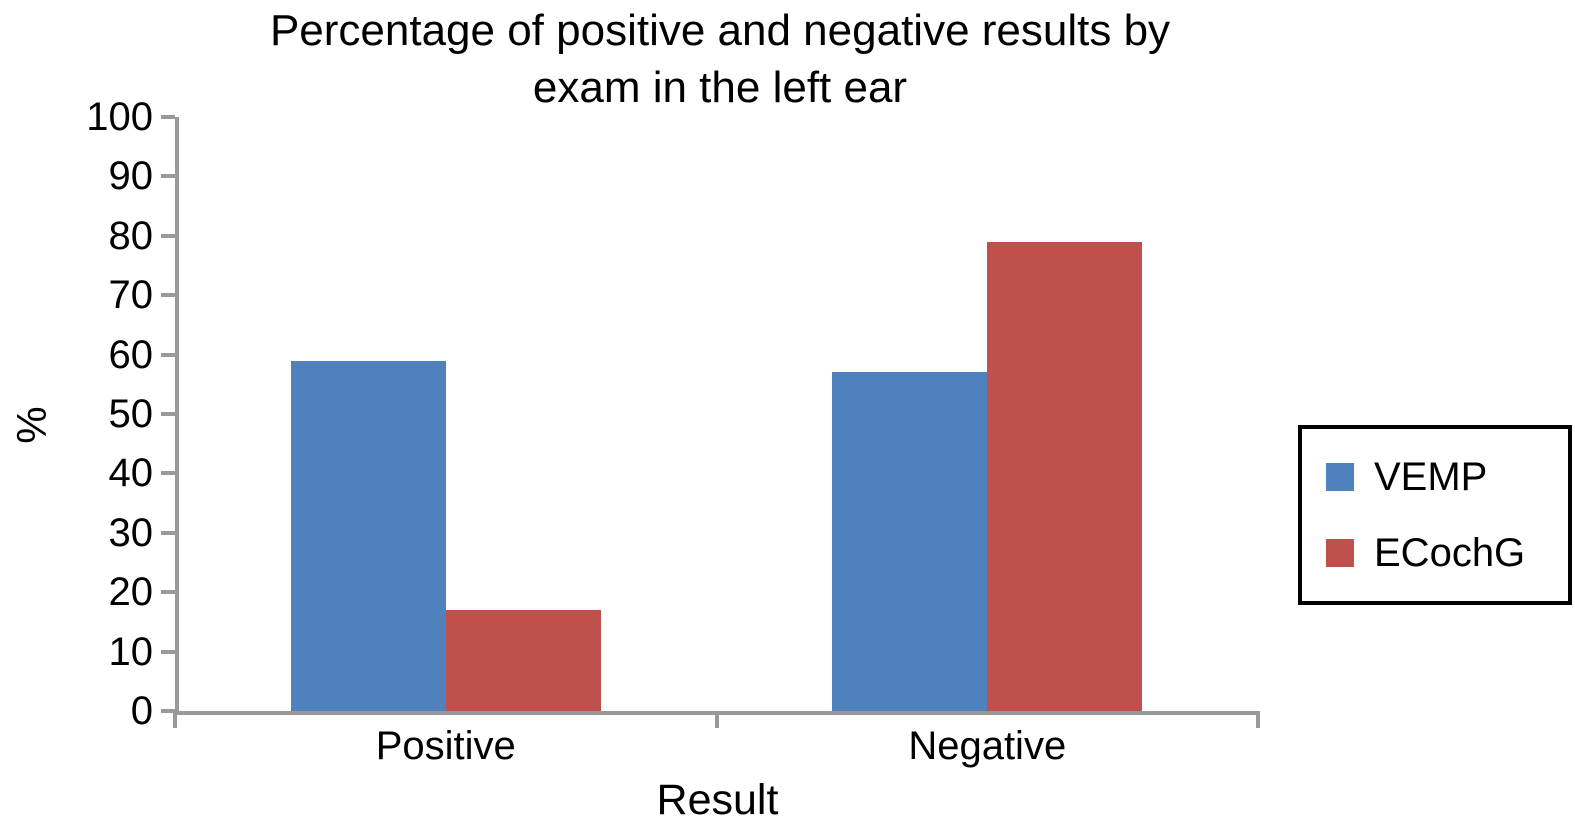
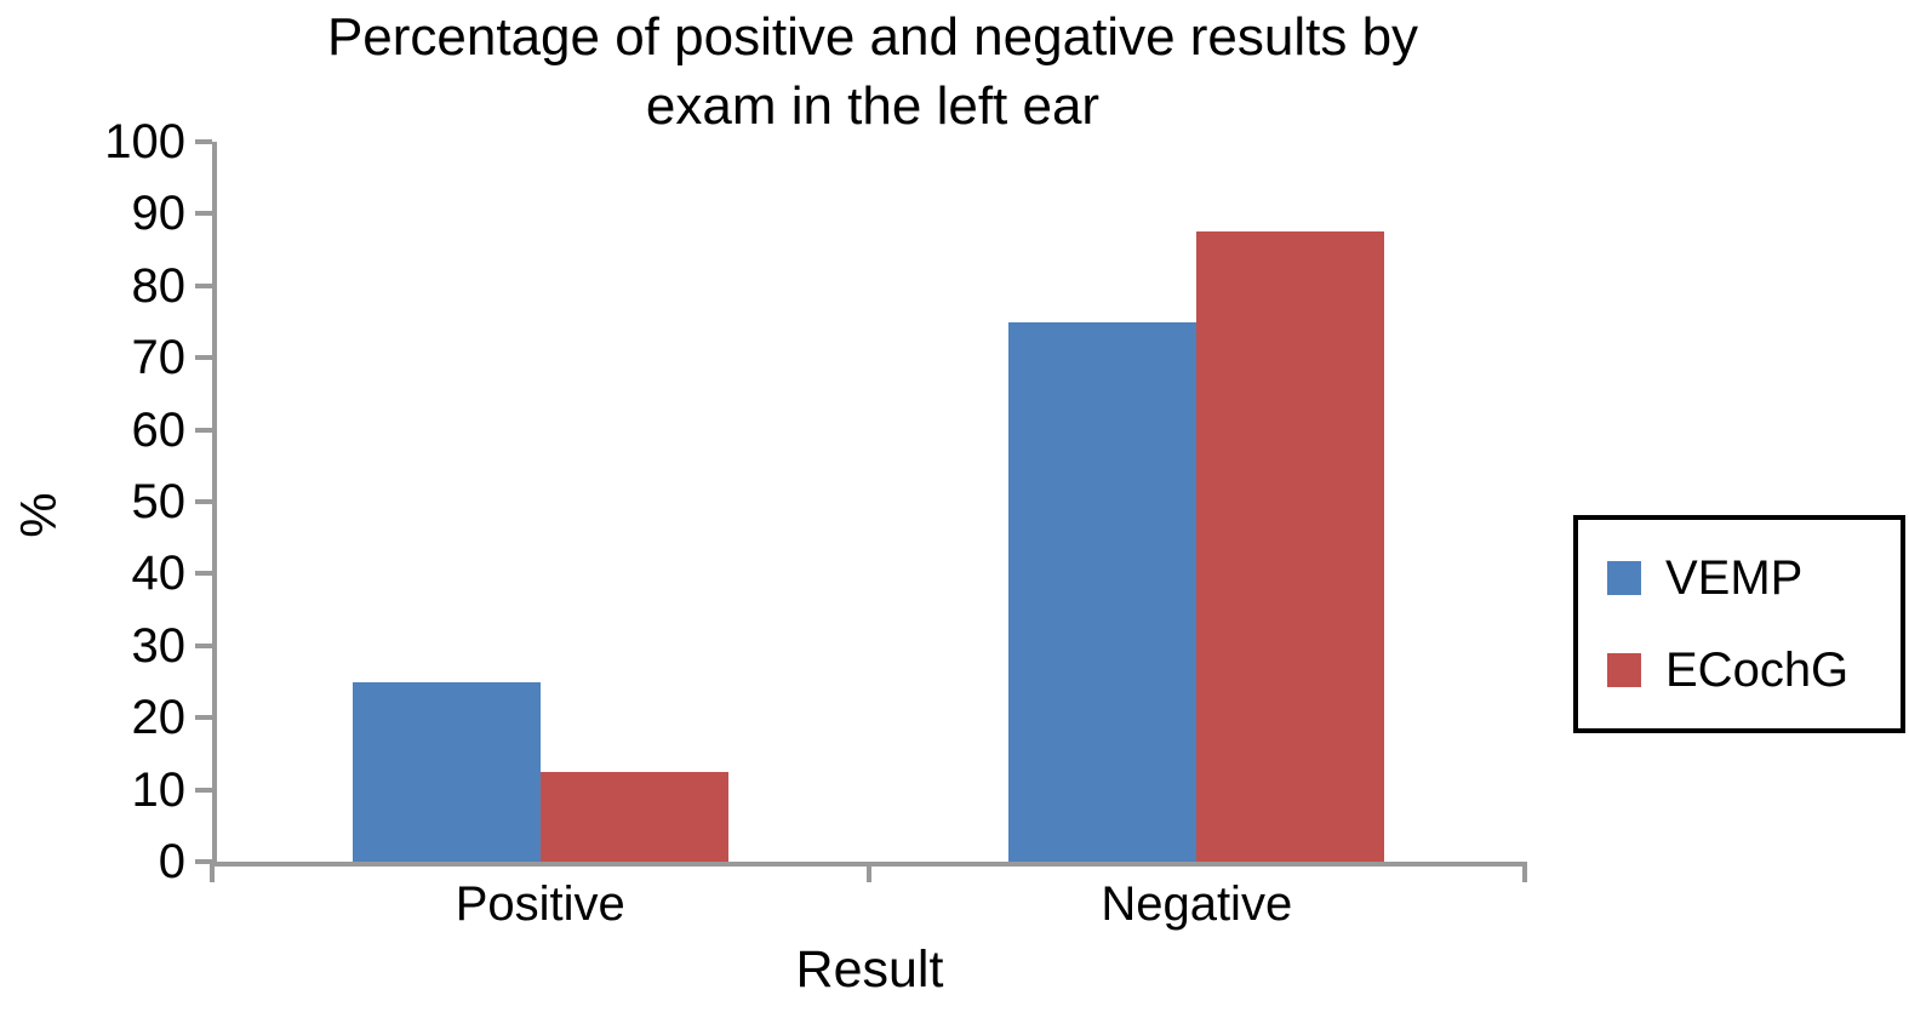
VEMP/Positive: 59 -> 25
ECochG/Positive: 17 -> 12
VEMP/Negative: 57 -> 75
ECochG/Negative: 79 -> 88
